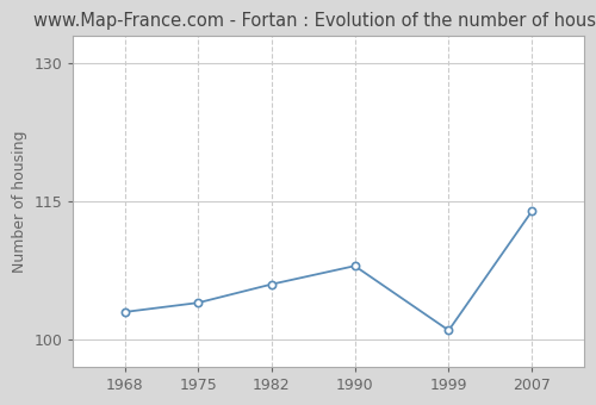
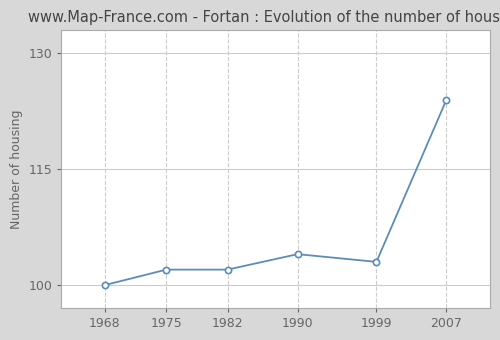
1968: 103 -> 100
1975: 104 -> 102
1982: 106 -> 102
1990: 108 -> 104
1999: 101 -> 103
2007: 114 -> 124
